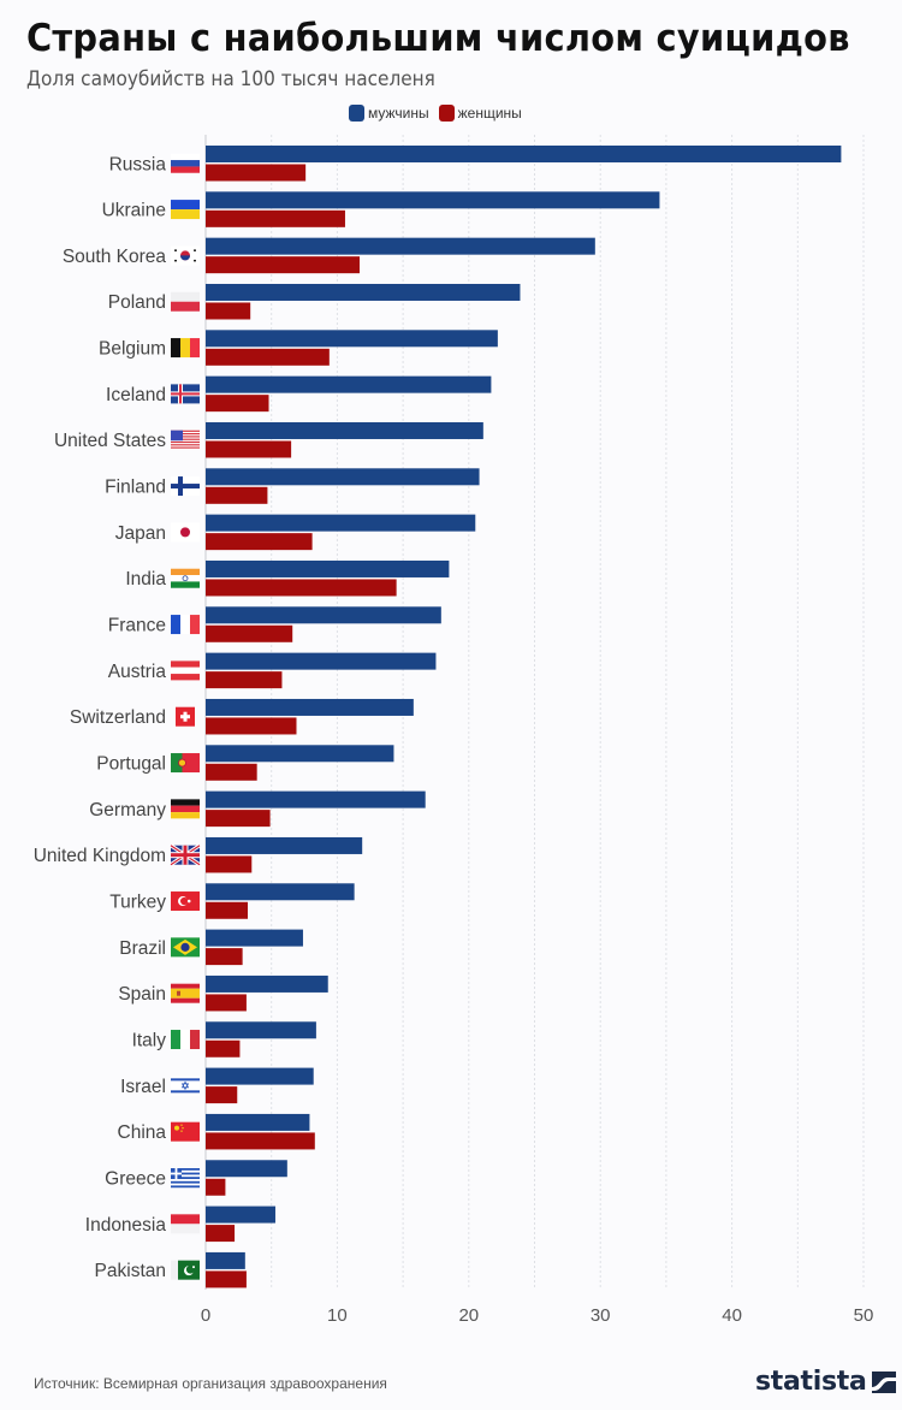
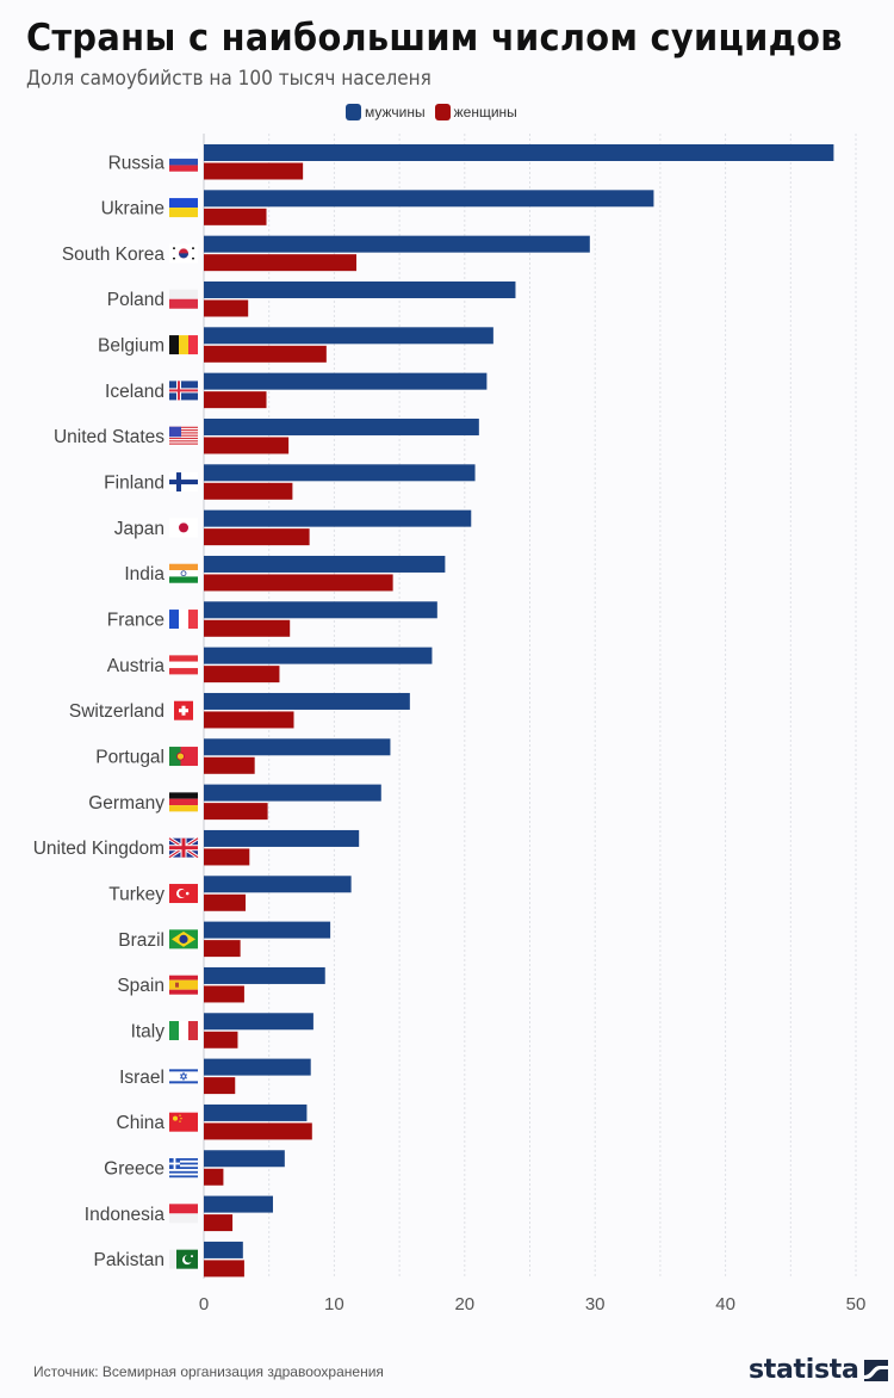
женщины/Ukraine: 10.6 -> 4.8
женщины/Finland: 4.7 -> 6.8
мужчины/Germany: 16.7 -> 13.6
мужчины/Brazil: 7.4 -> 9.7
